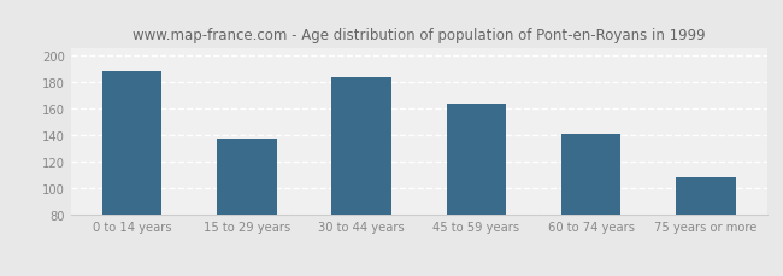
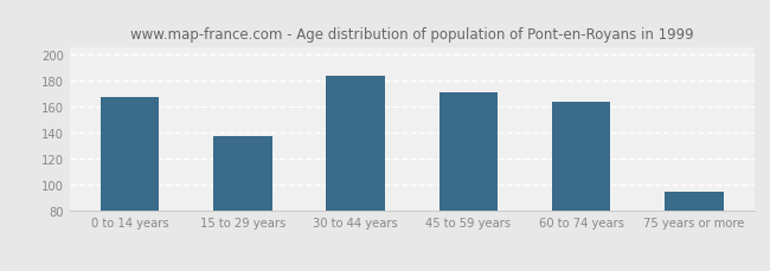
0 to 14 years: 188 -> 167
45 to 59 years: 164 -> 171
60 to 74 years: 141 -> 164
75 years or more: 108 -> 95
